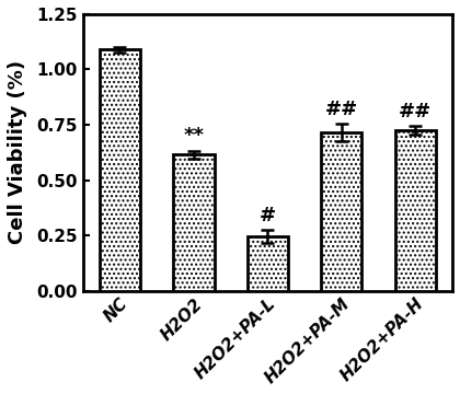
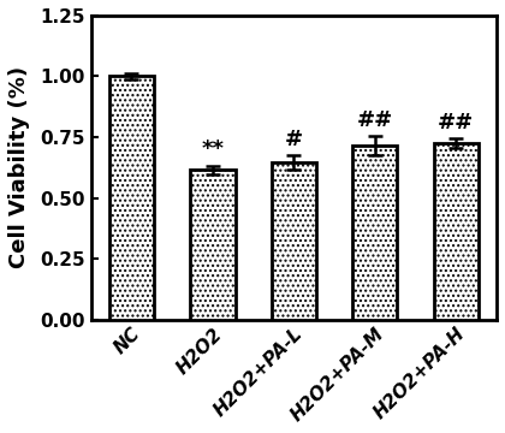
NC: 1.090 -> 1.000
H2O2+PA-L: 0.245 -> 0.645
